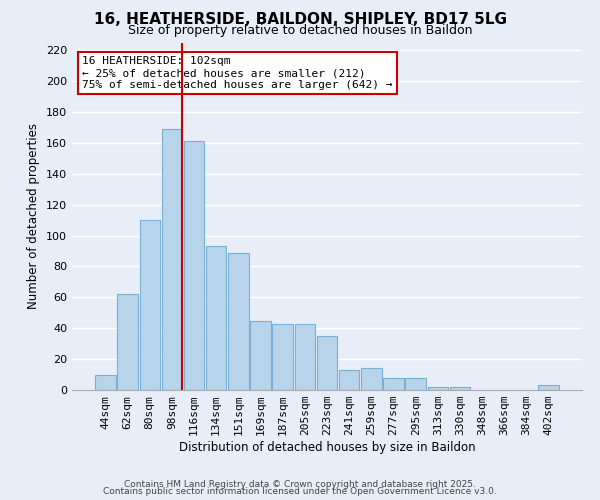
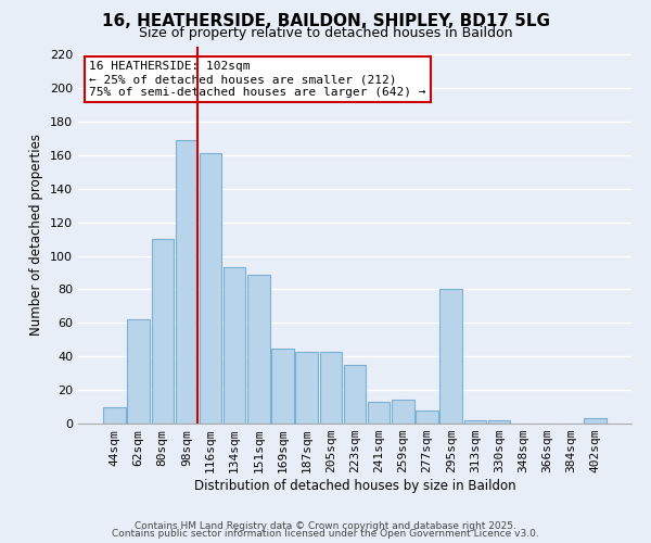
295sqm: 8 -> 80
